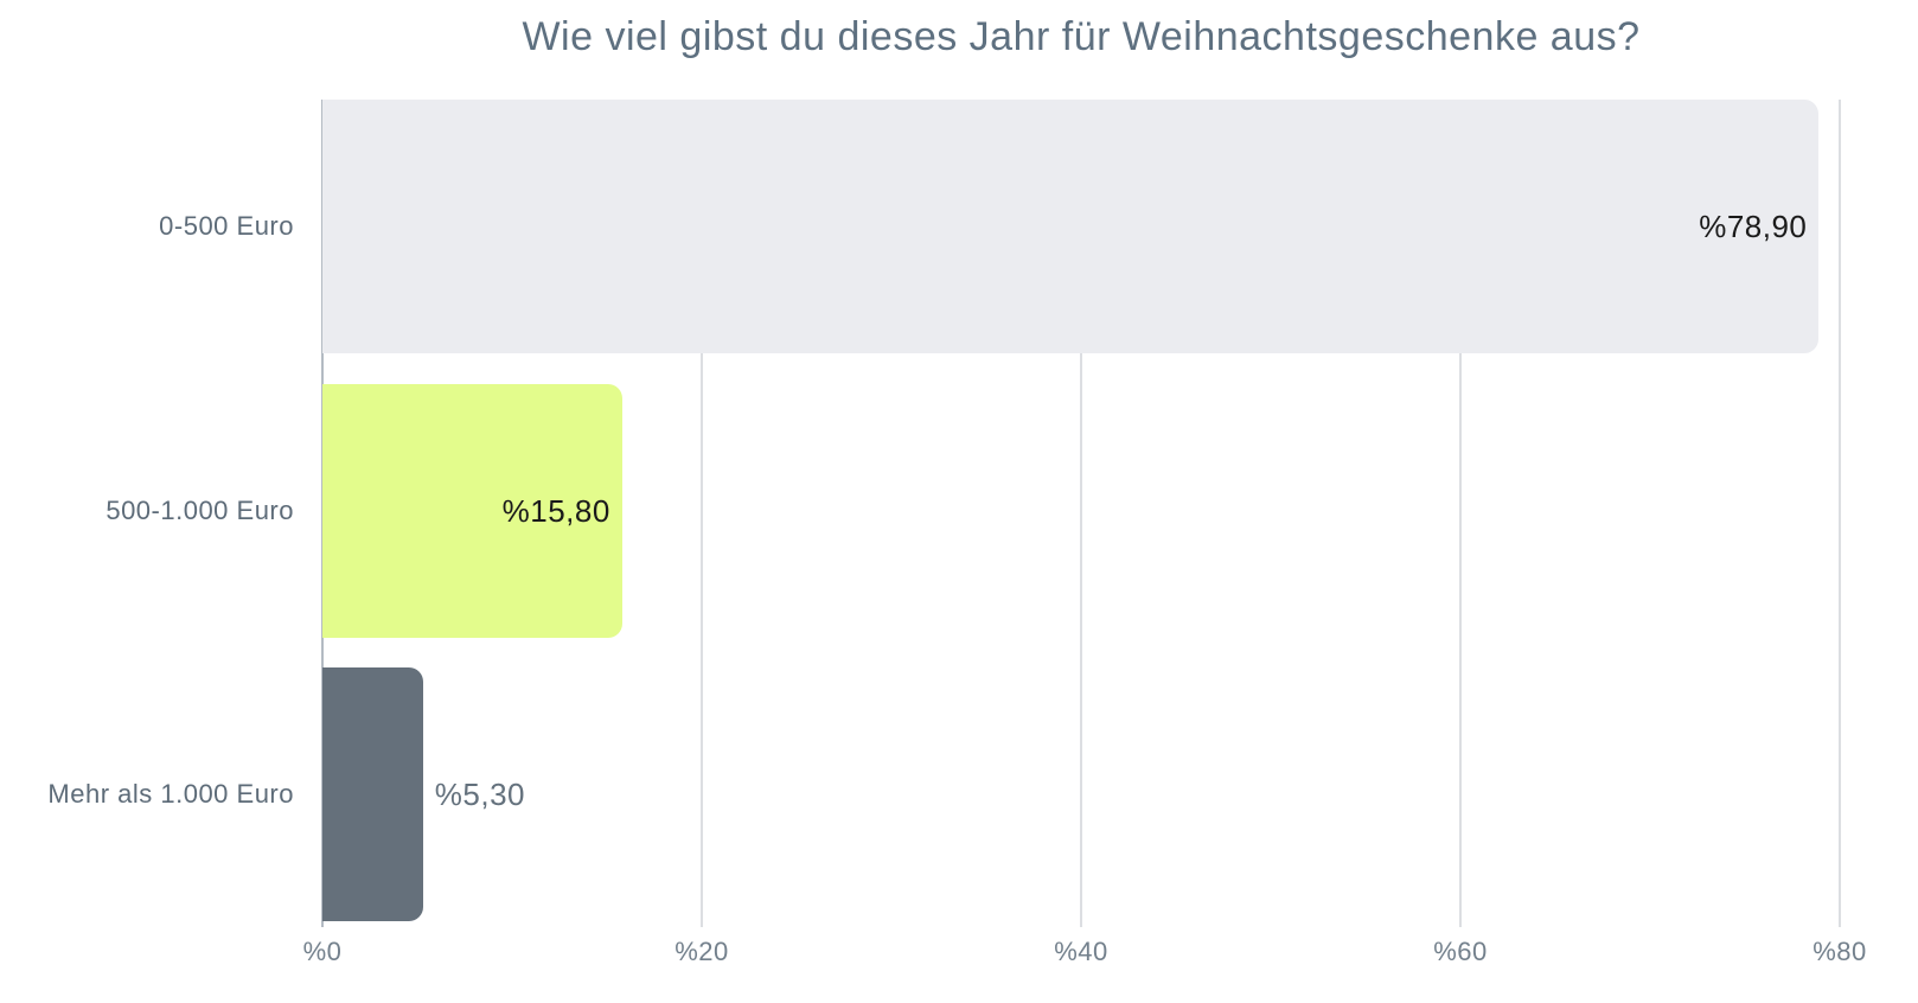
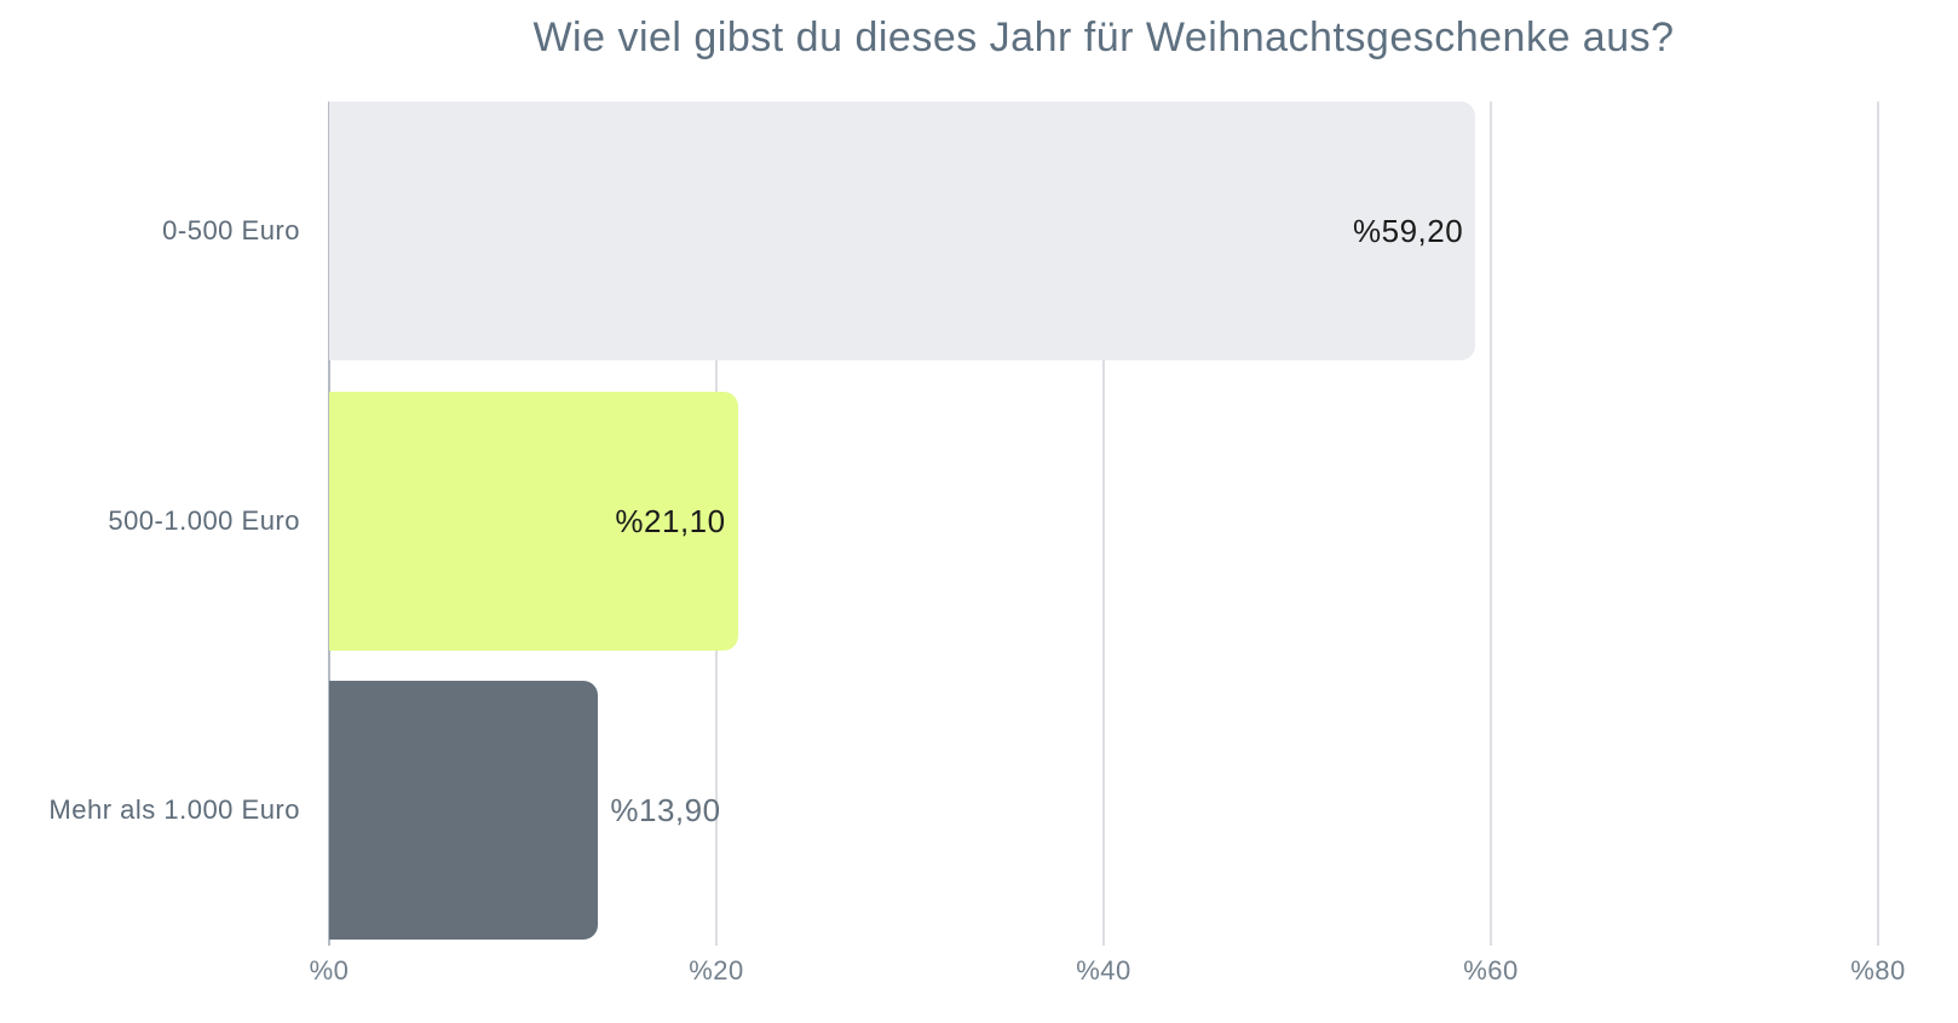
0-500 Euro: 78,90 -> 59,20
500-1.000 Euro: 15,80 -> 21,10
Mehr als 1.000 Euro: 5,30 -> 13,90
